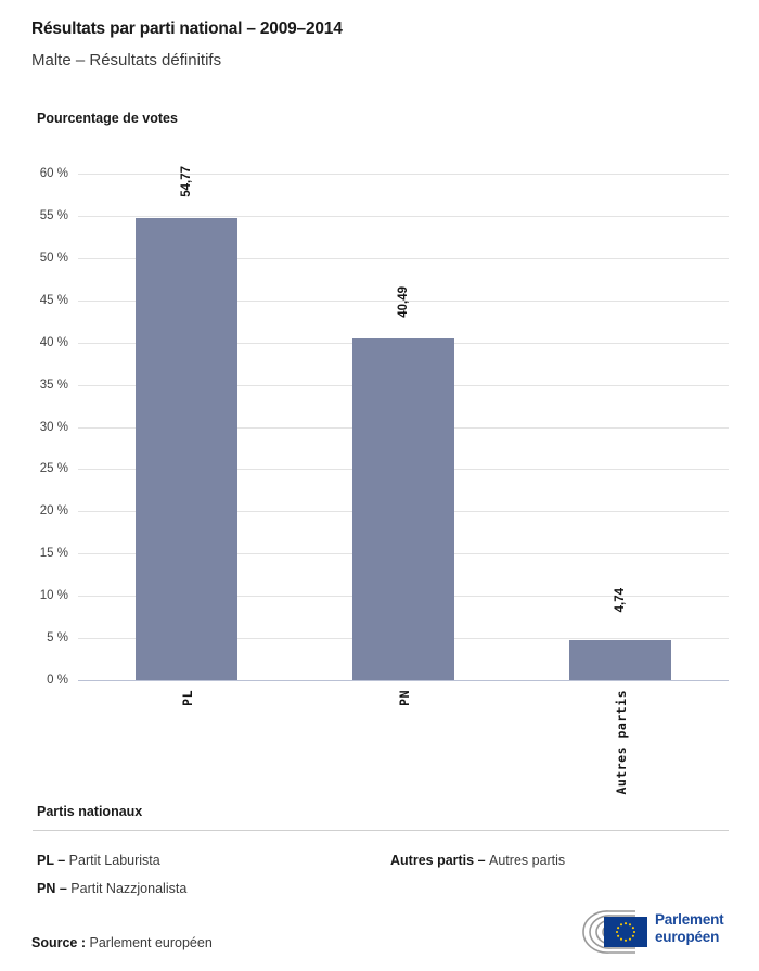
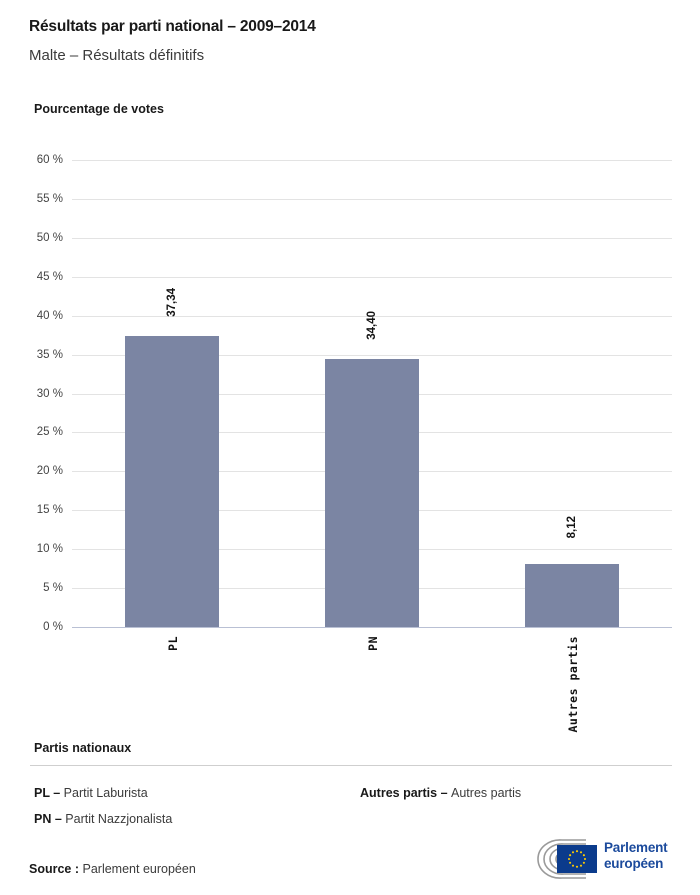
PL: 54,77 -> 37,34
PN: 40,49 -> 34,40
Autres partis: 4,74 -> 8,12
